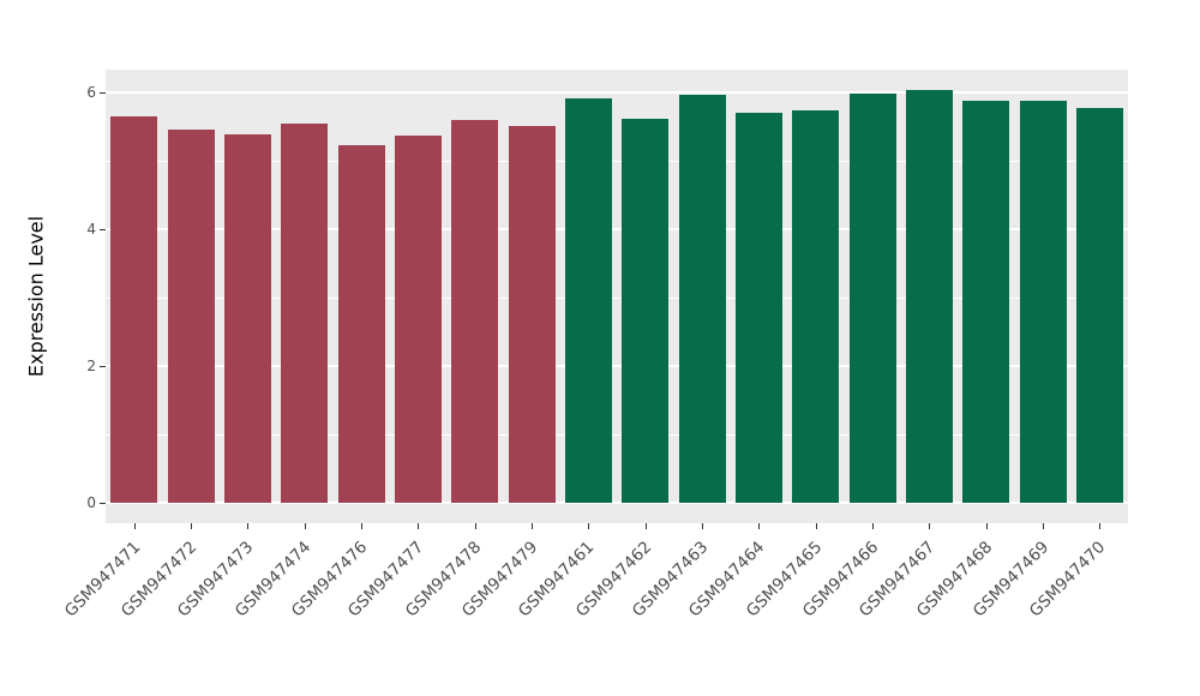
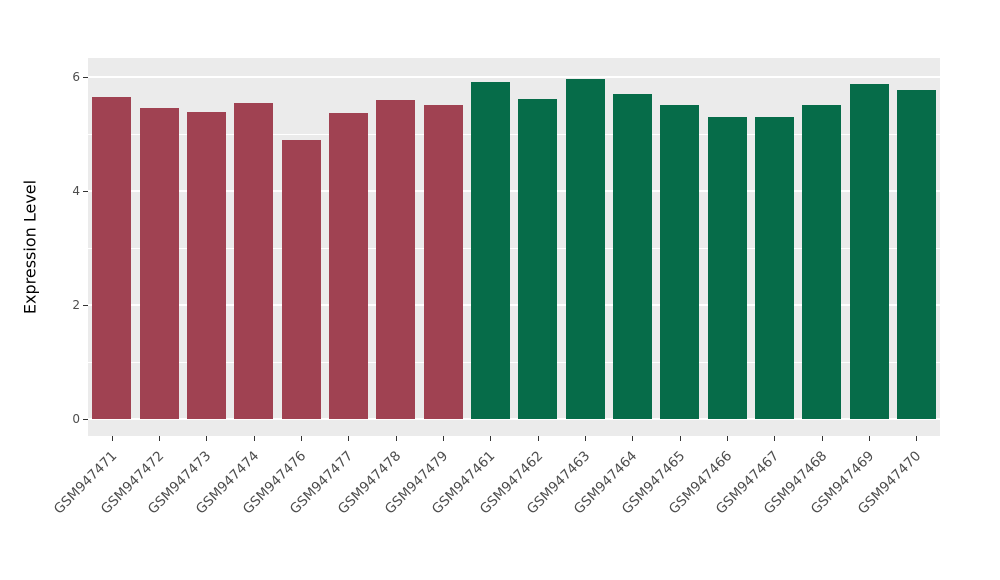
GSM947476: 5.2 -> 4.9
GSM947465: 5.7 -> 5.5
GSM947466: 6.0 -> 5.3
GSM947467: 6.0 -> 5.3
GSM947468: 5.9 -> 5.5
